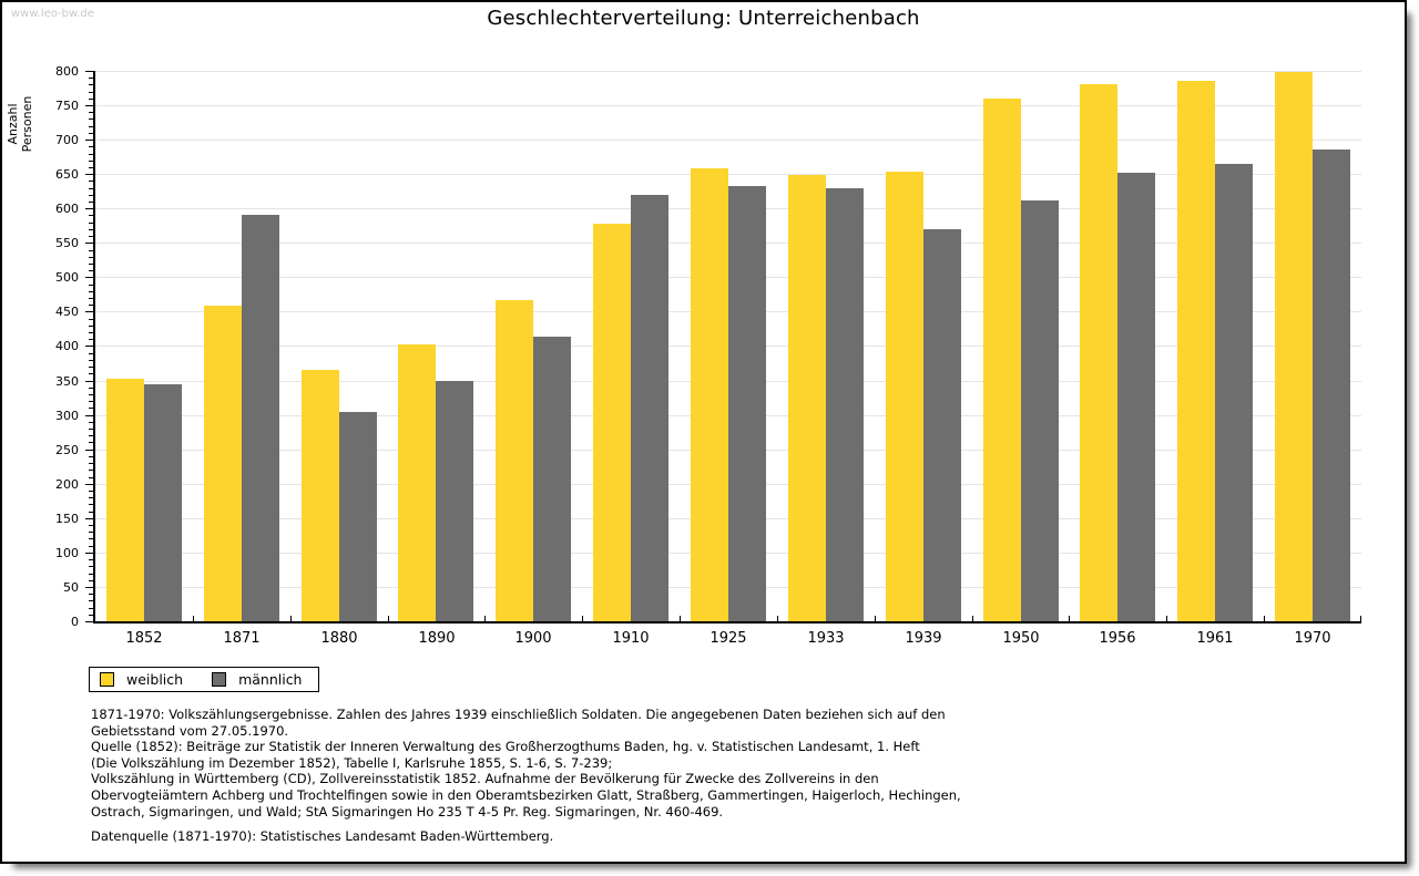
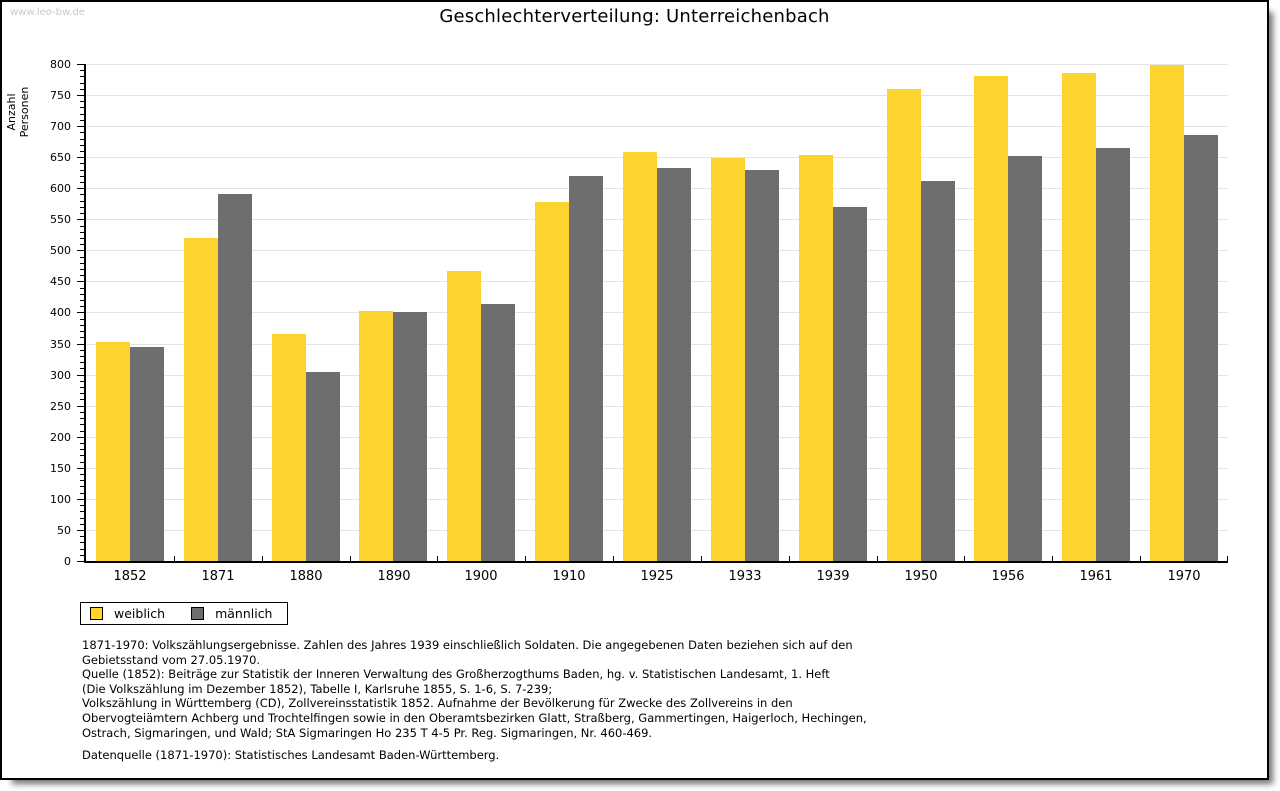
weiblich/1871: 460 -> 520
männlich/1890: 350 -> 400
